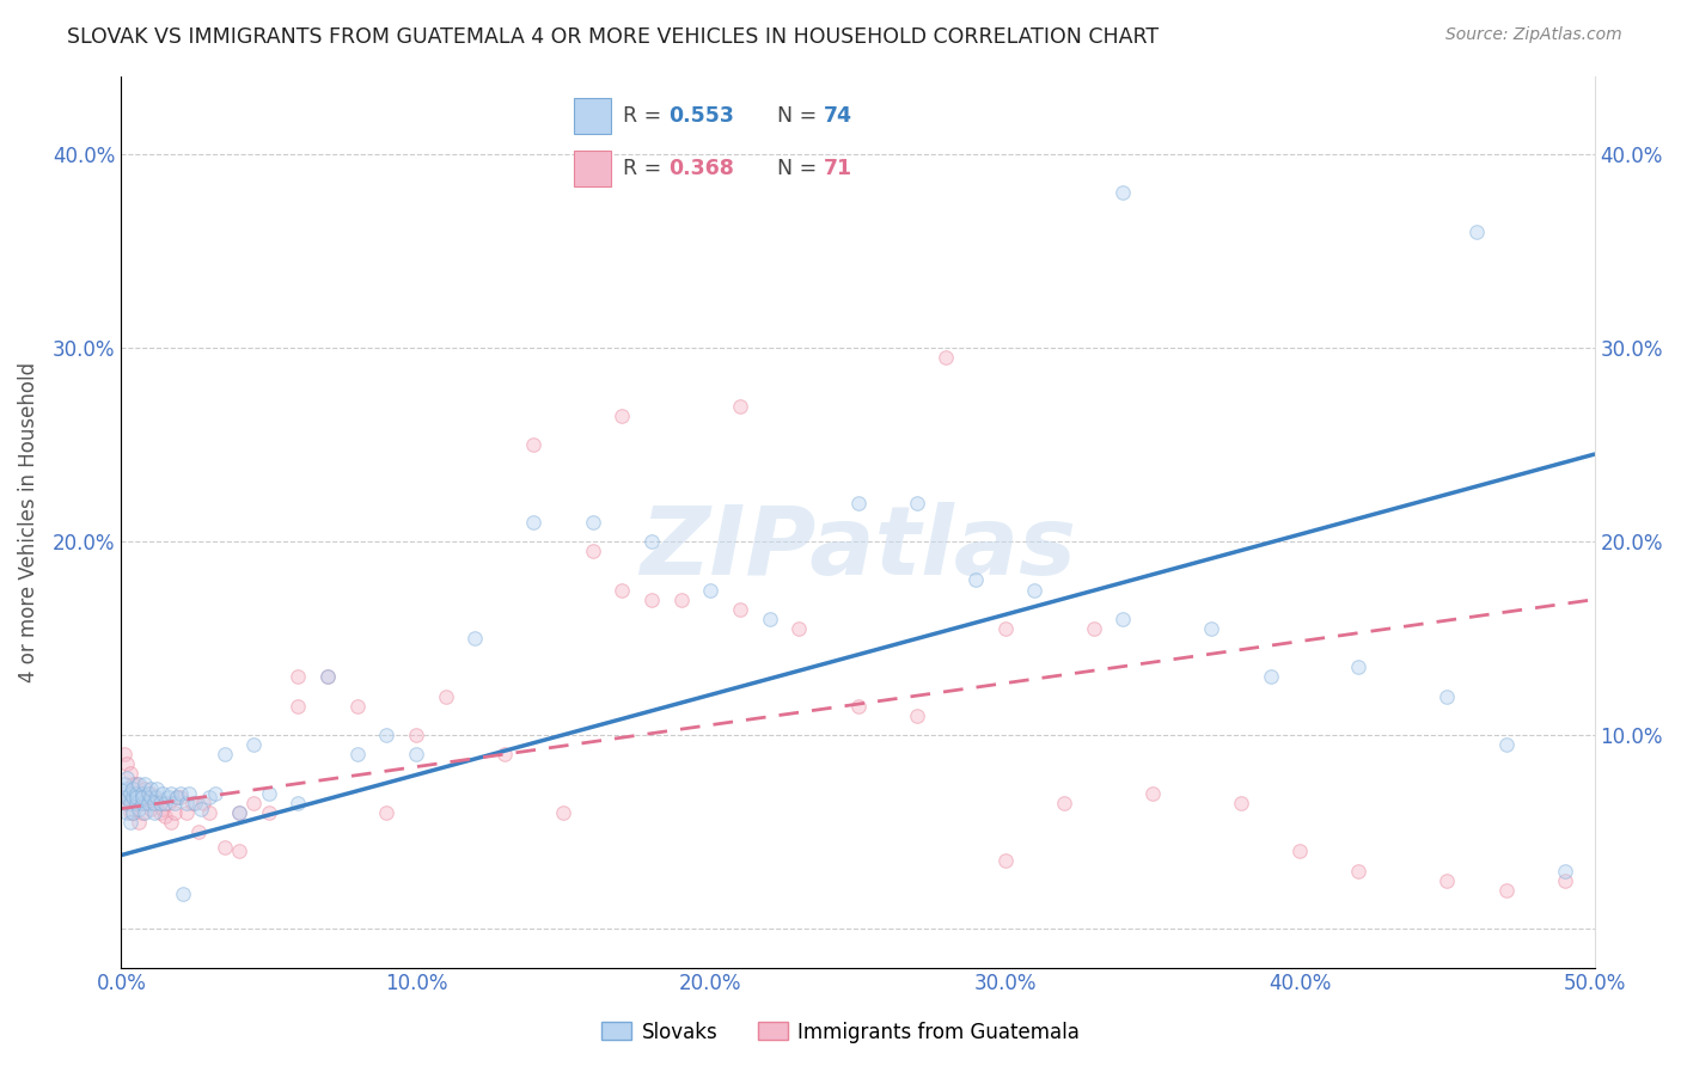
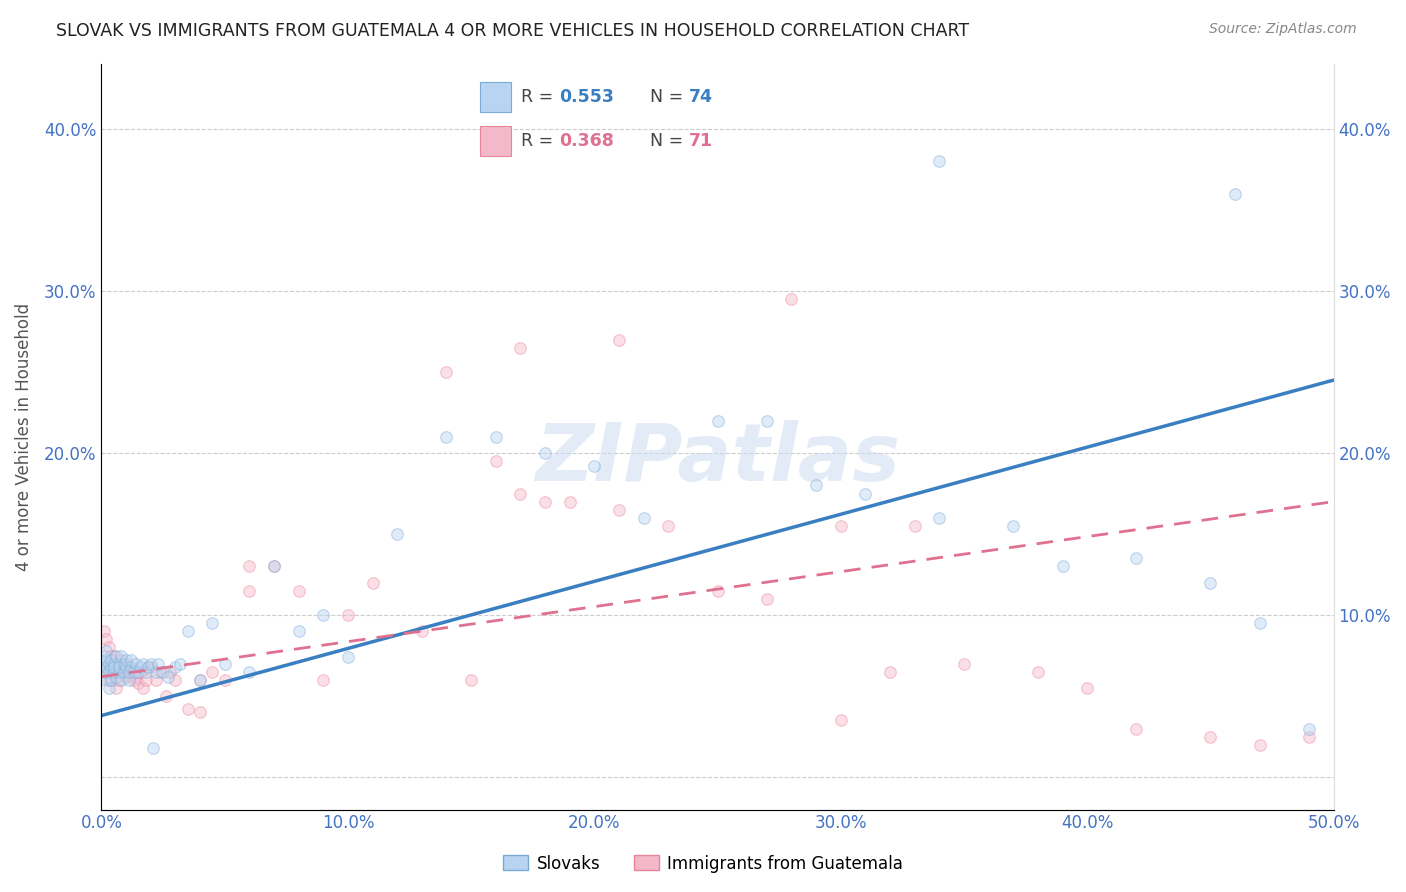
Slovaks/10.0%: 9.0% -> 7.4%
Slovaks/20.0%: 17.5% -> 19.2%
Immigrants from Guatemala/40.0%: 4.0% -> 5.5%
